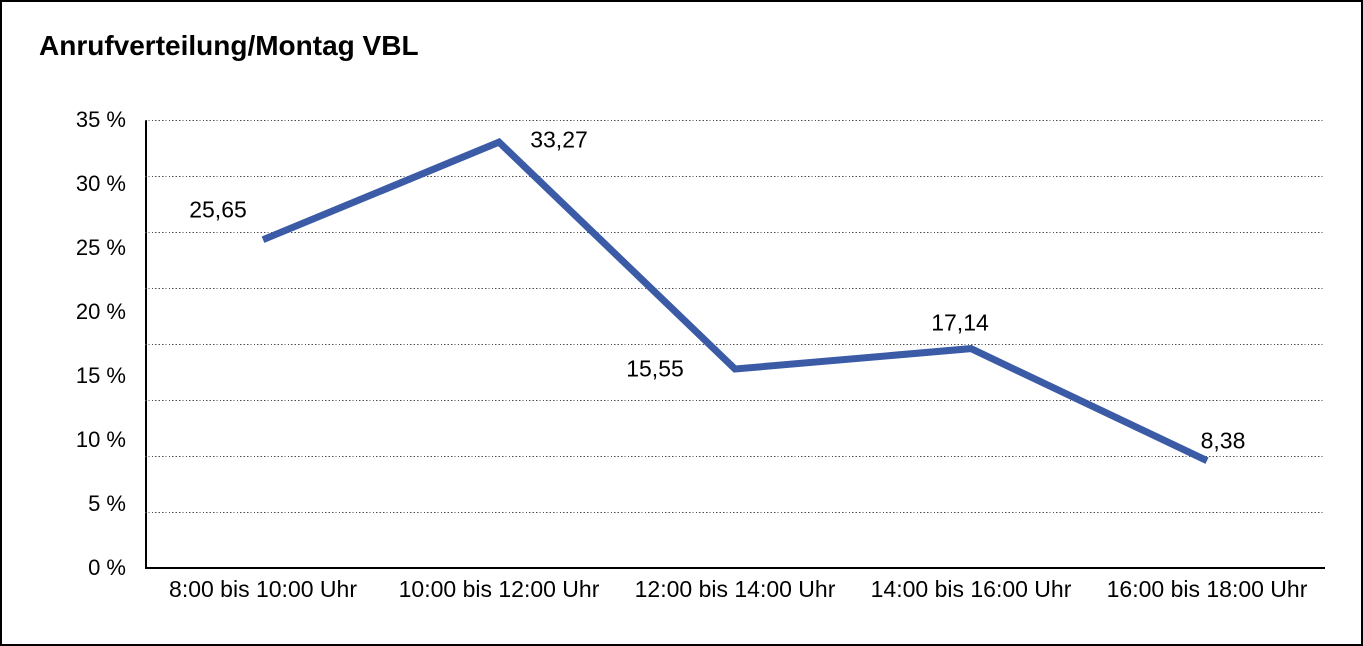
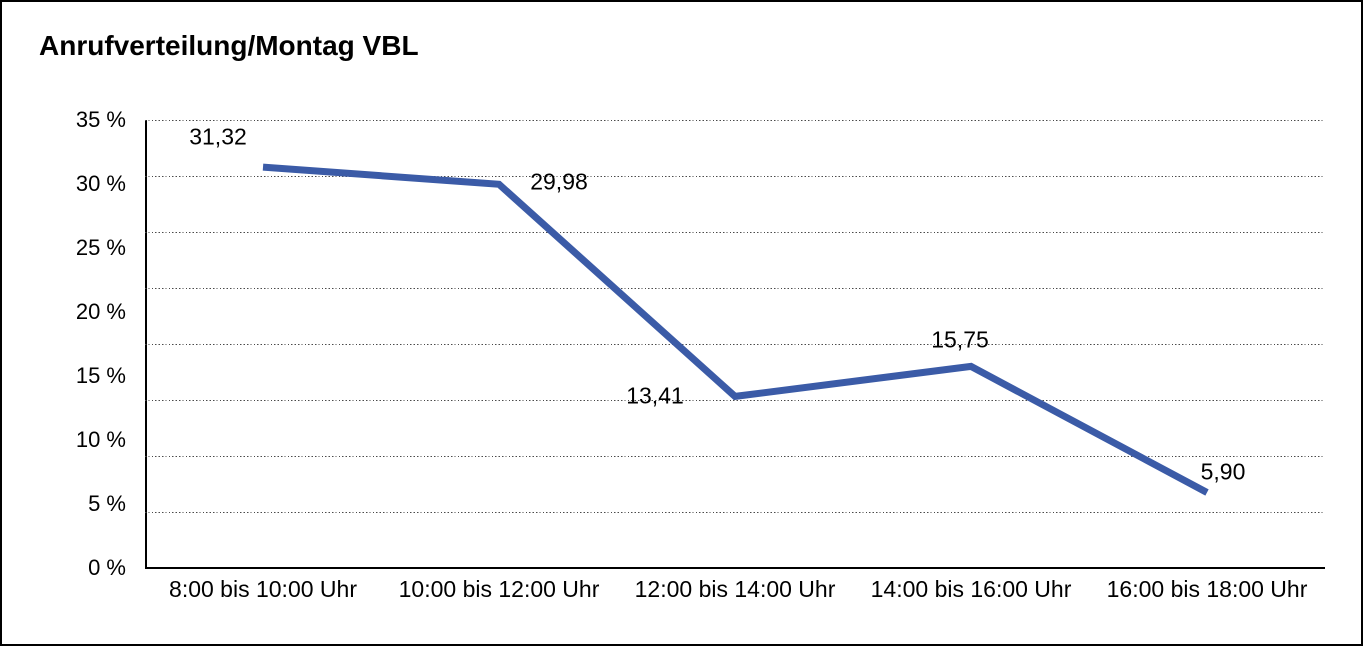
8:00 bis 10:00 Uhr: 25,65 -> 31,32
10:00 bis 12:00 Uhr: 33,27 -> 29,98
12:00 bis 14:00 Uhr: 15,55 -> 13,41
14:00 bis 16:00 Uhr: 17,14 -> 15,75
16:00 bis 18:00 Uhr: 8,38 -> 5,90
